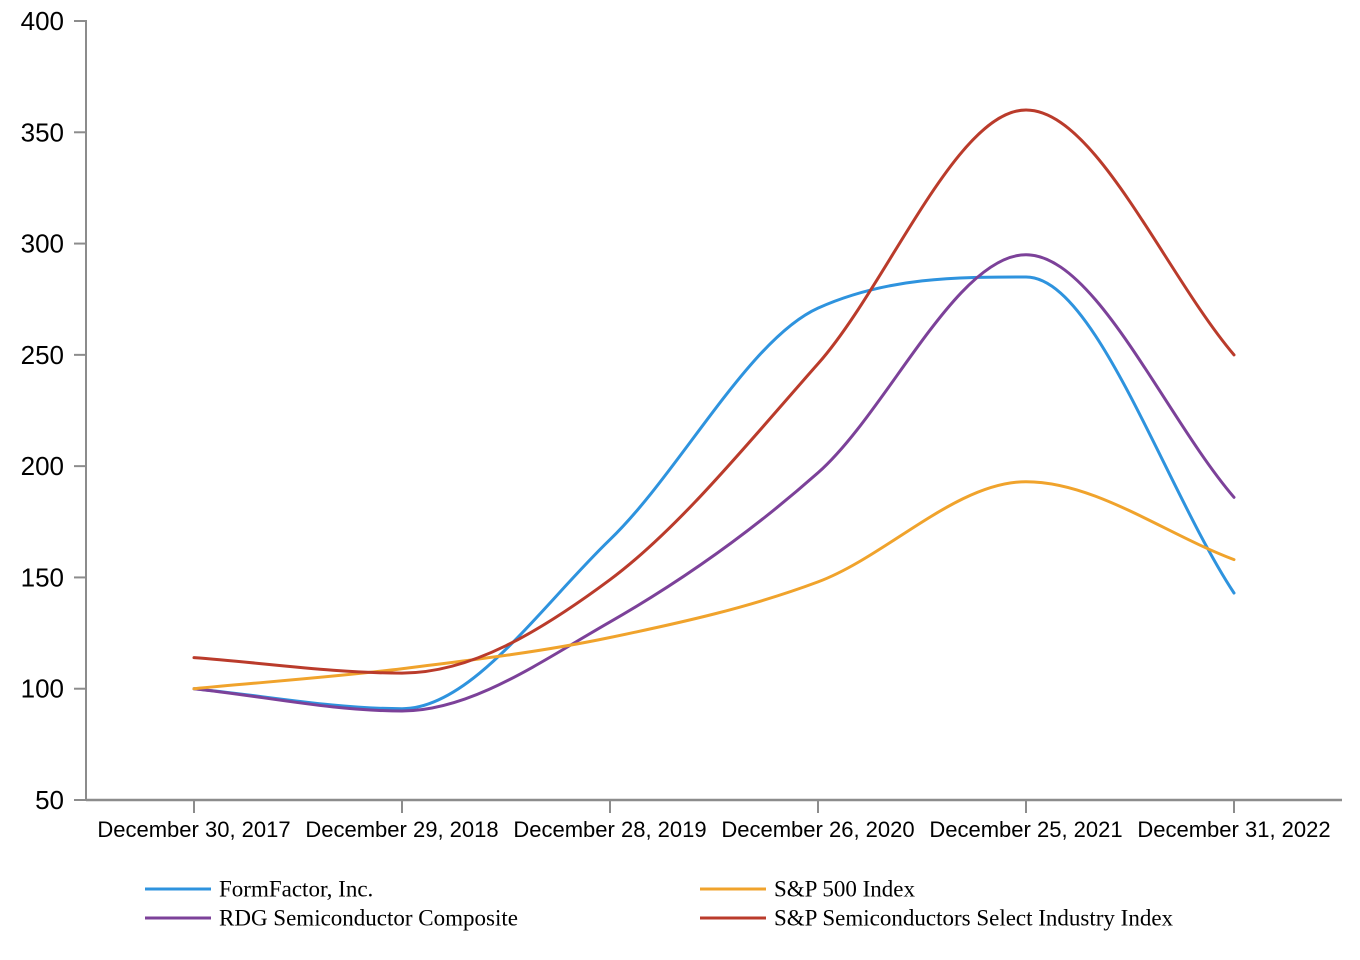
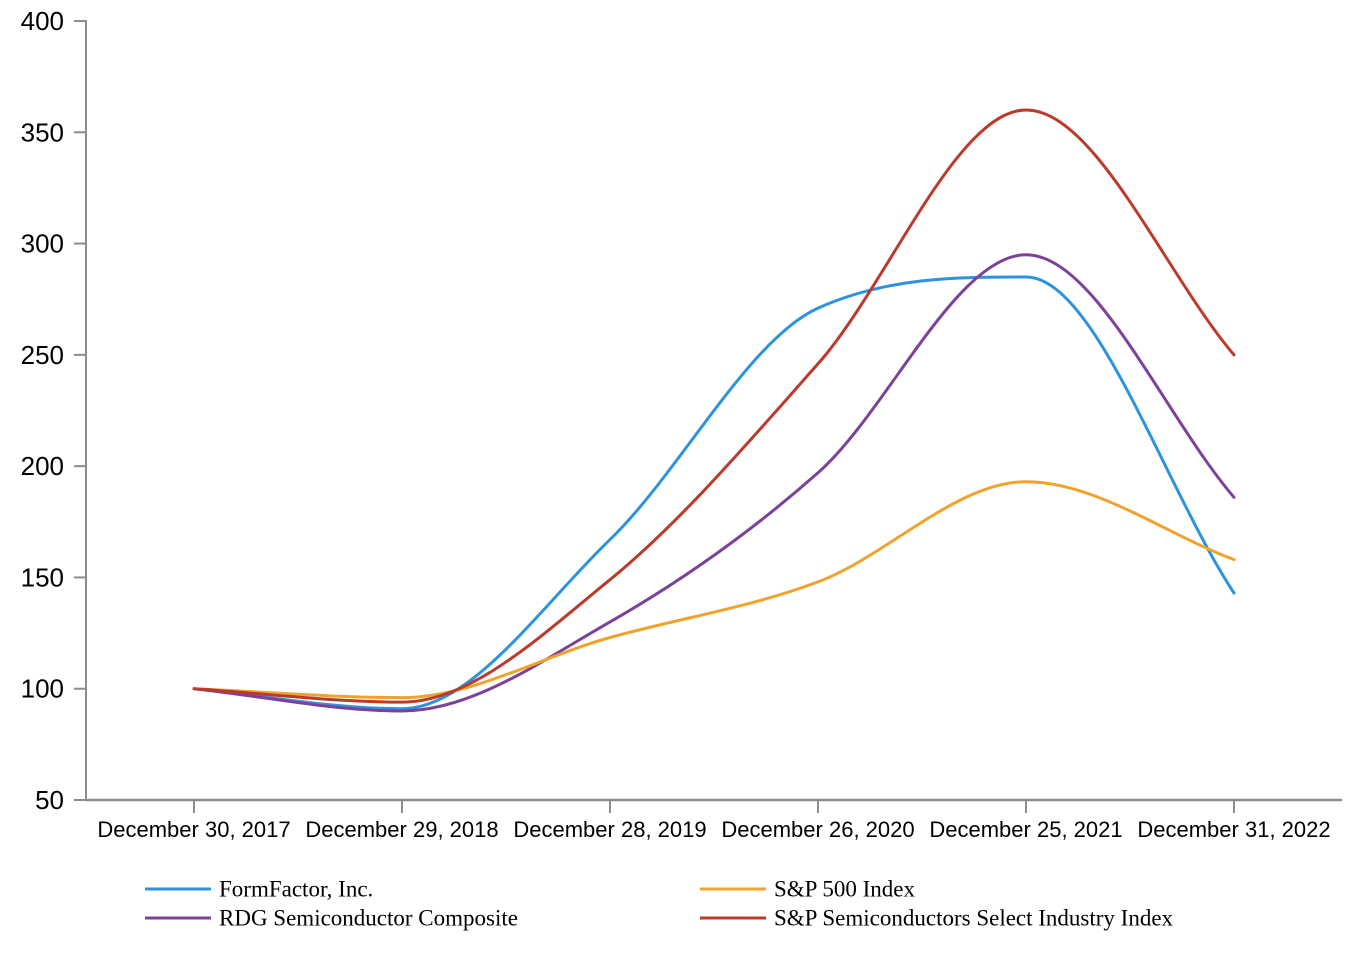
S&P Semiconductors Select Industry Index/December 30, 2017: 114 -> 100
S&P 500 Index/December 29, 2018: 109 -> 96
S&P Semiconductors Select Industry Index/December 29, 2018: 107 -> 94
